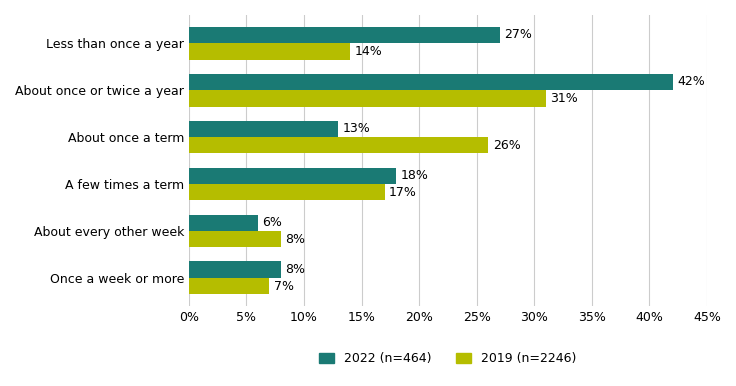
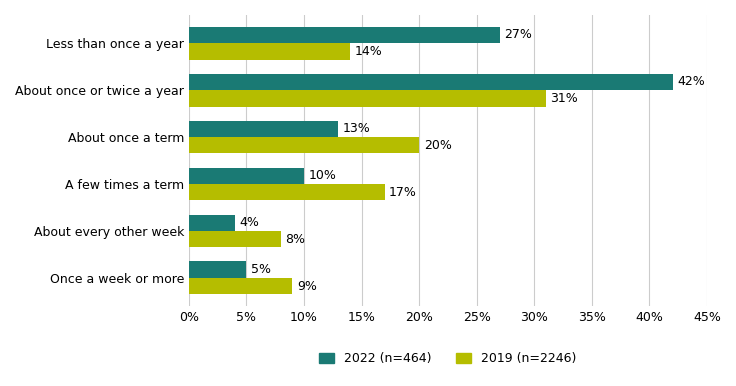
2019 (n=2246)/About once a term: 26% -> 20%
2022 (n=464)/A few times a term: 18% -> 10%
2022 (n=464)/About every other week: 6% -> 4%
2022 (n=464)/Once a week or more: 8% -> 5%
2019 (n=2246)/Once a week or more: 7% -> 9%
